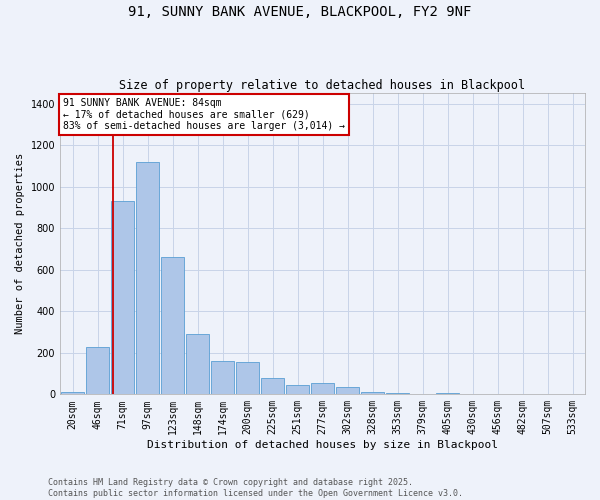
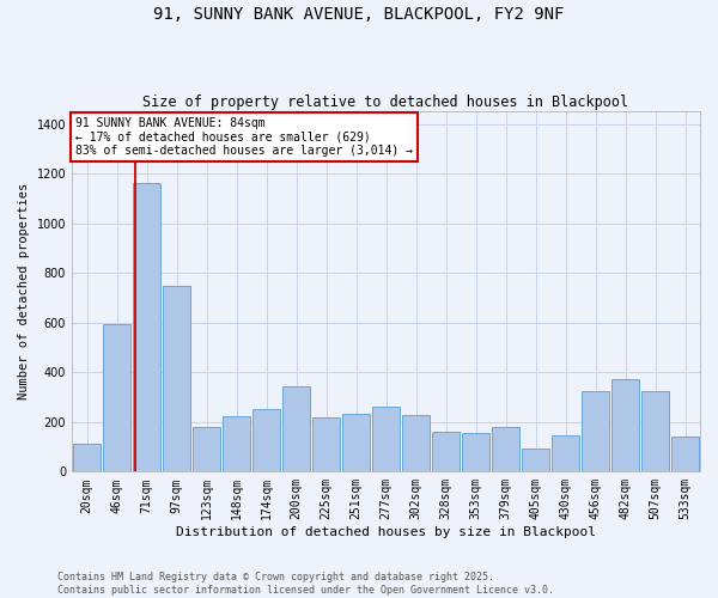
20sqm: 10 -> 110
46sqm: 230 -> 595
71sqm: 930 -> 1160
97sqm: 1120 -> 750
123sqm: 660 -> 180
148sqm: 290 -> 225
174sqm: 160 -> 250
200sqm: 155 -> 345
225sqm: 80 -> 220
251sqm: 45 -> 235
277sqm: 55 -> 260
302sqm: 35 -> 230
328sqm: 13 -> 160
353sqm: 8 -> 155
379sqm: 3 -> 180
405sqm: 5 -> 95
430sqm: 3 -> 145
456sqm: 1 -> 325
482sqm: 1 -> 370
507sqm: 1 -> 325
533sqm: 1 -> 140
